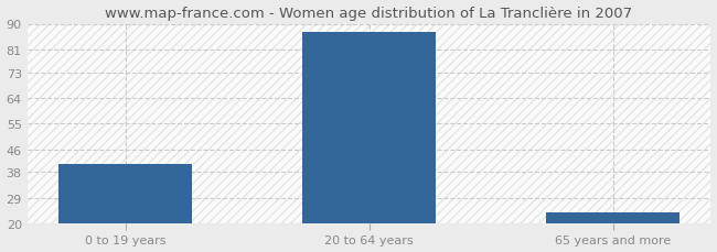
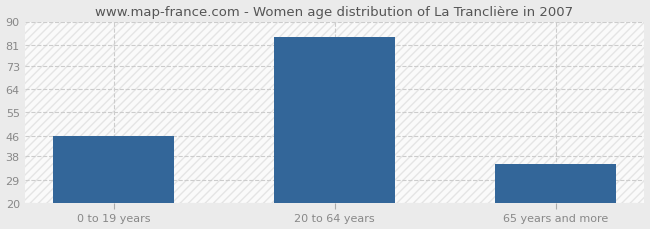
0 to 19 years: 41 -> 46
20 to 64 years: 87 -> 84
65 years and more: 24 -> 35
